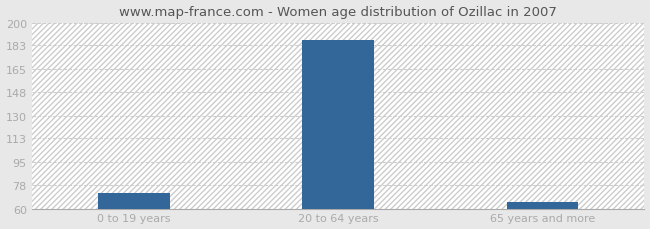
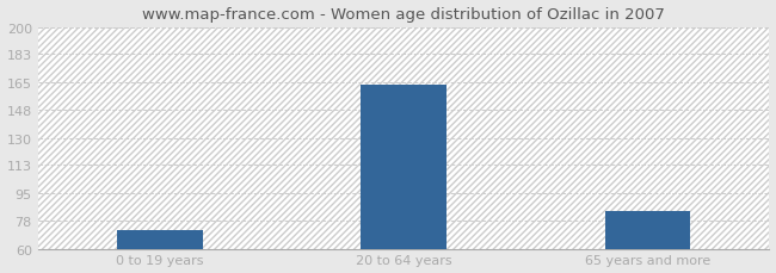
20 to 64 years: 187 -> 164
65 years and more: 65 -> 84
